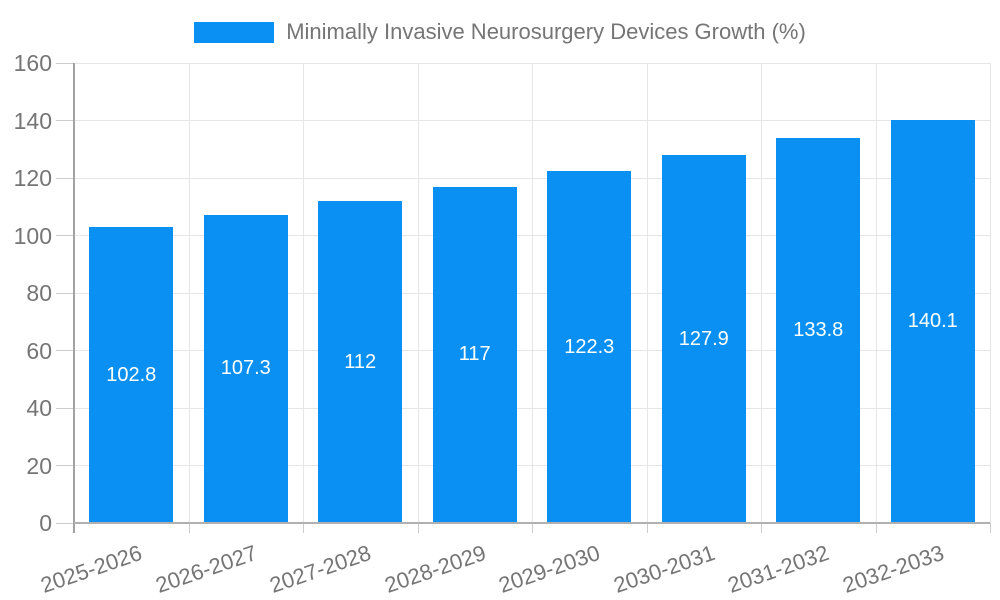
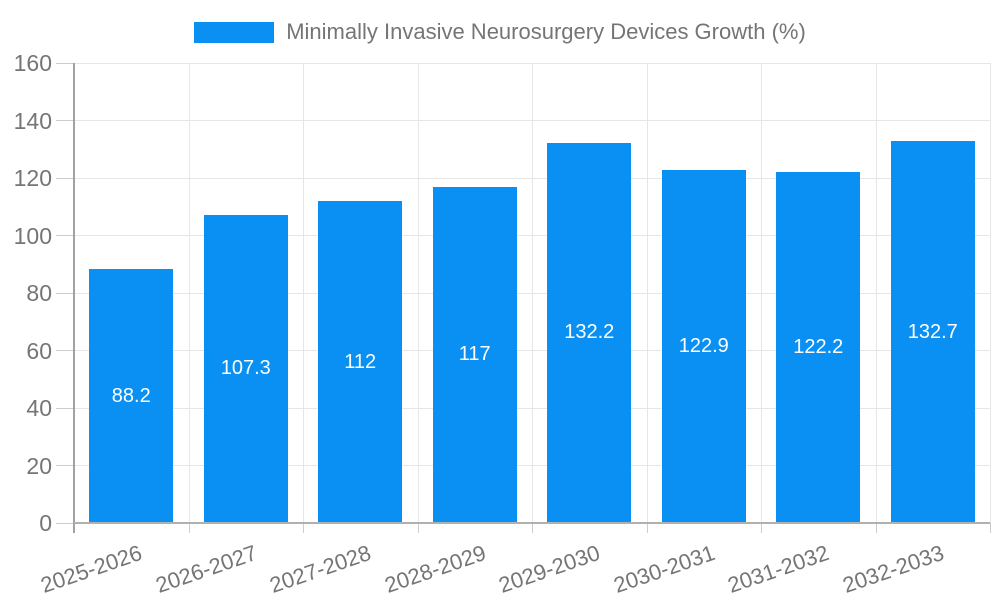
2025-2026: 102.8 -> 88.2
2029-2030: 122.3 -> 132.2
2030-2031: 127.9 -> 122.9
2031-2032: 133.8 -> 122.2
2032-2033: 140.1 -> 132.7
